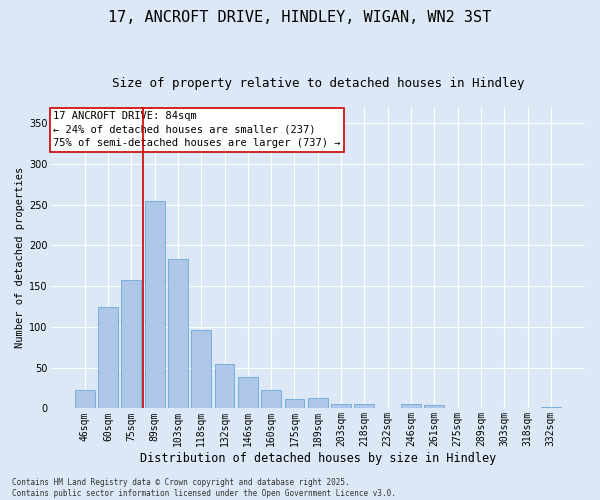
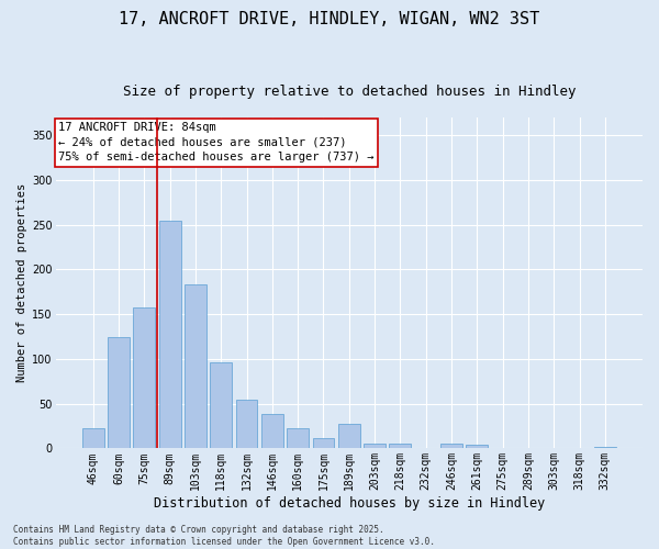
189sqm: 13 -> 28
